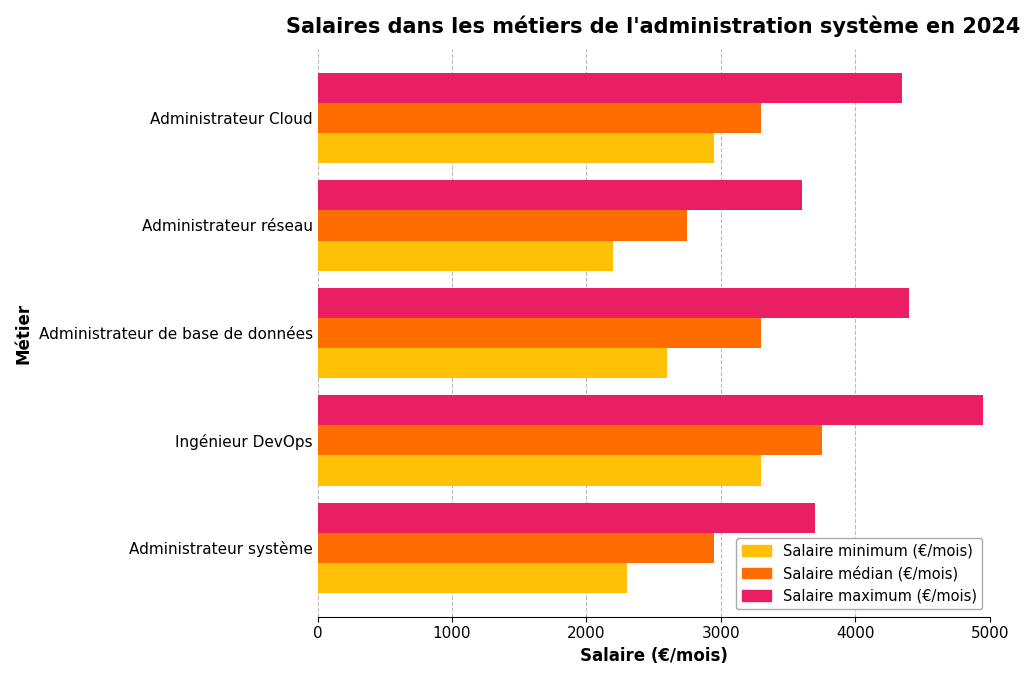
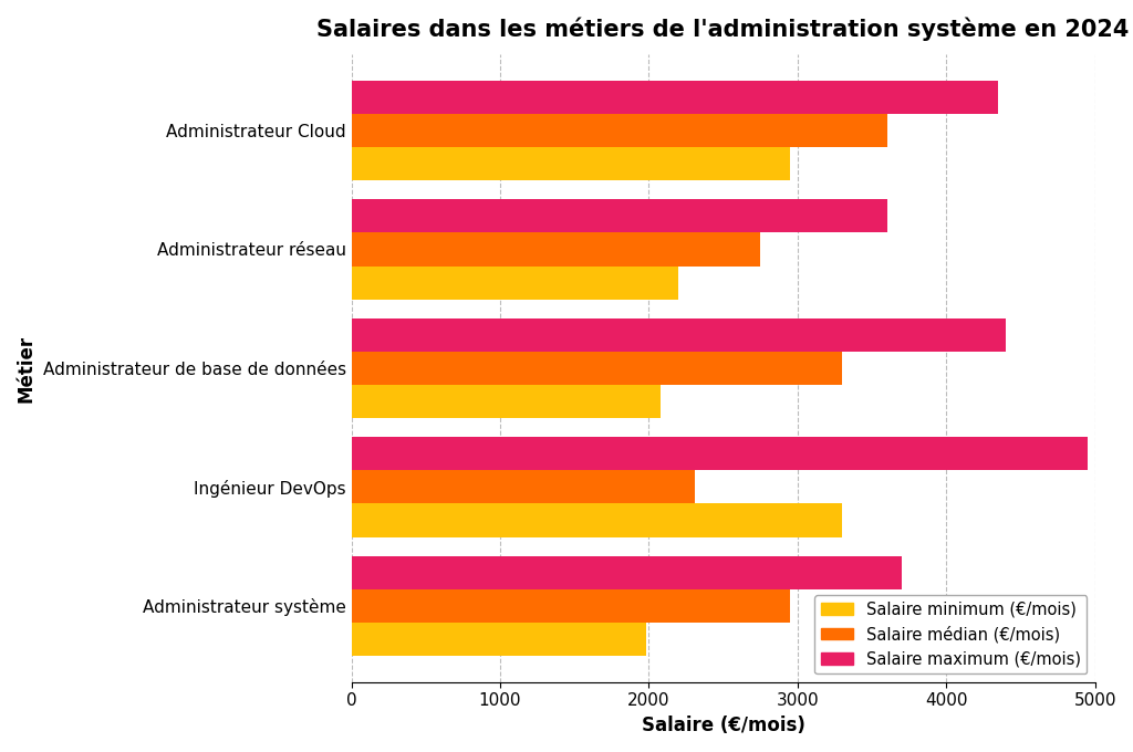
Salaire médian (€/mois)/Administrateur Cloud: 3300 -> 3600
Salaire minimum (€/mois)/Administrateur de base de données: 2600 -> 2080
Salaire médian (€/mois)/Ingénieur DevOps: 3750 -> 2310
Salaire minimum (€/mois)/Administrateur système: 2300 -> 1980
